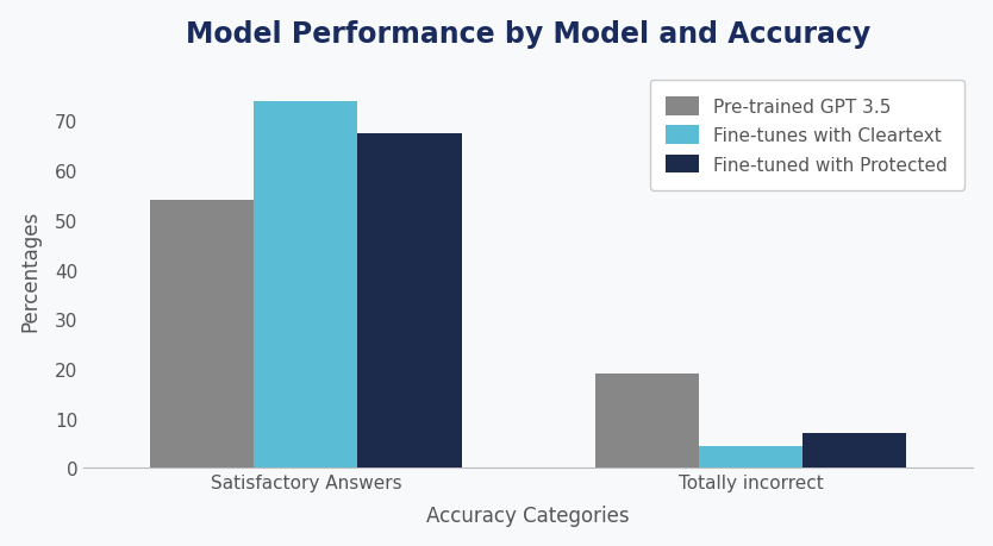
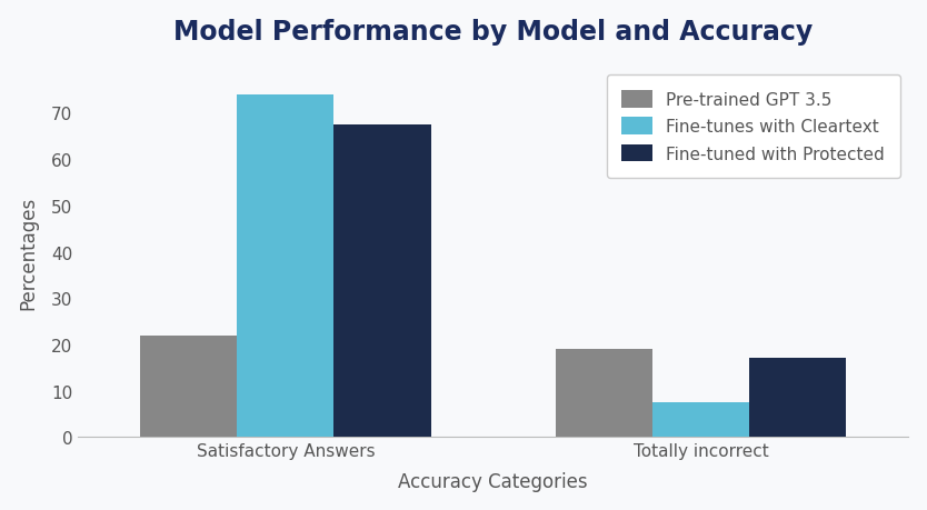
Pre-trained GPT 3.5/Satisfactory Answers: 54 -> 22
Fine-tunes with Cleartext/Totally incorrect: 4.5 -> 7.5
Fine-tuned with Protected/Totally incorrect: 7.0 -> 17.0
